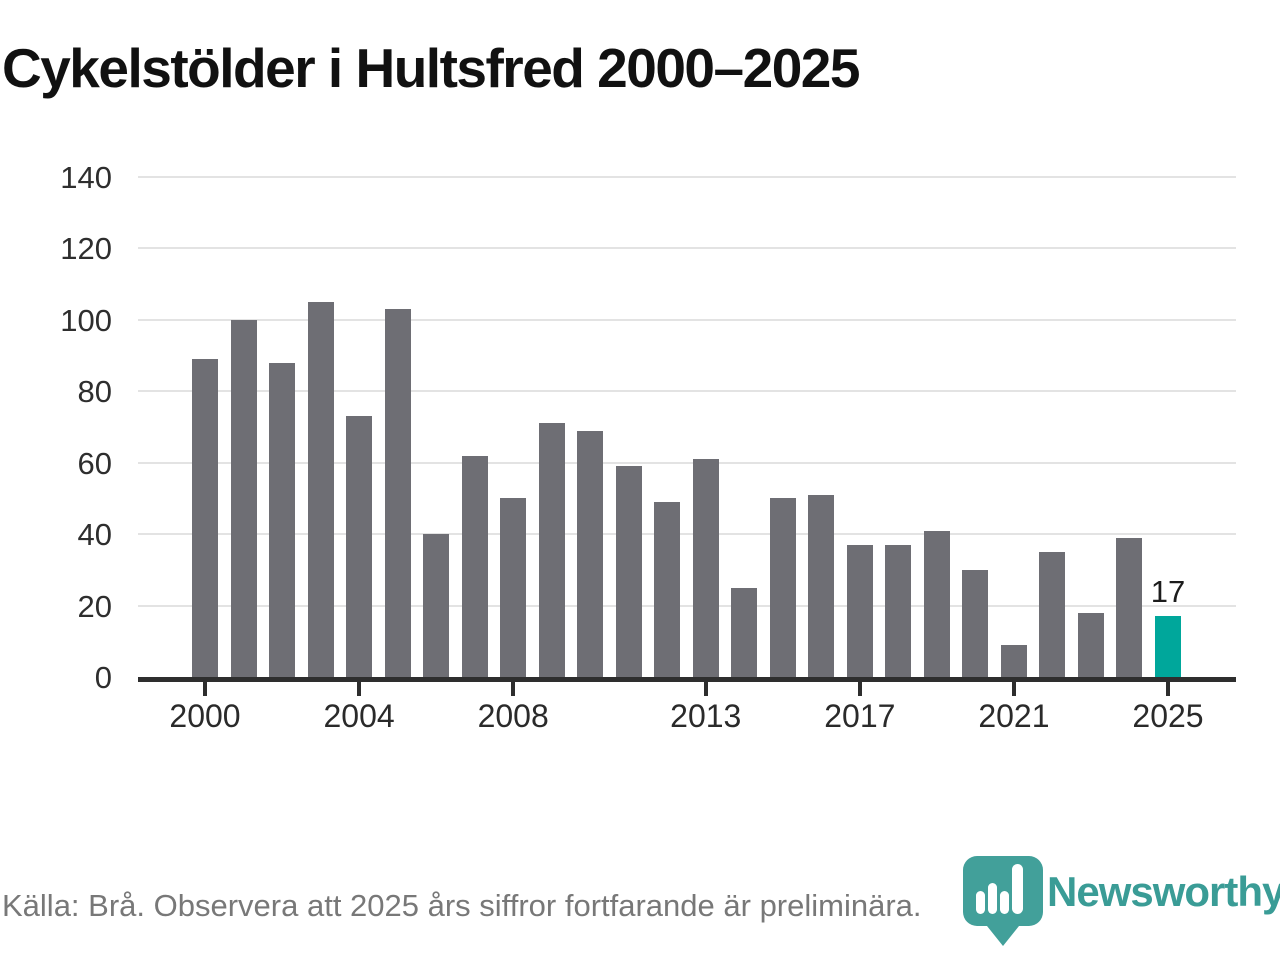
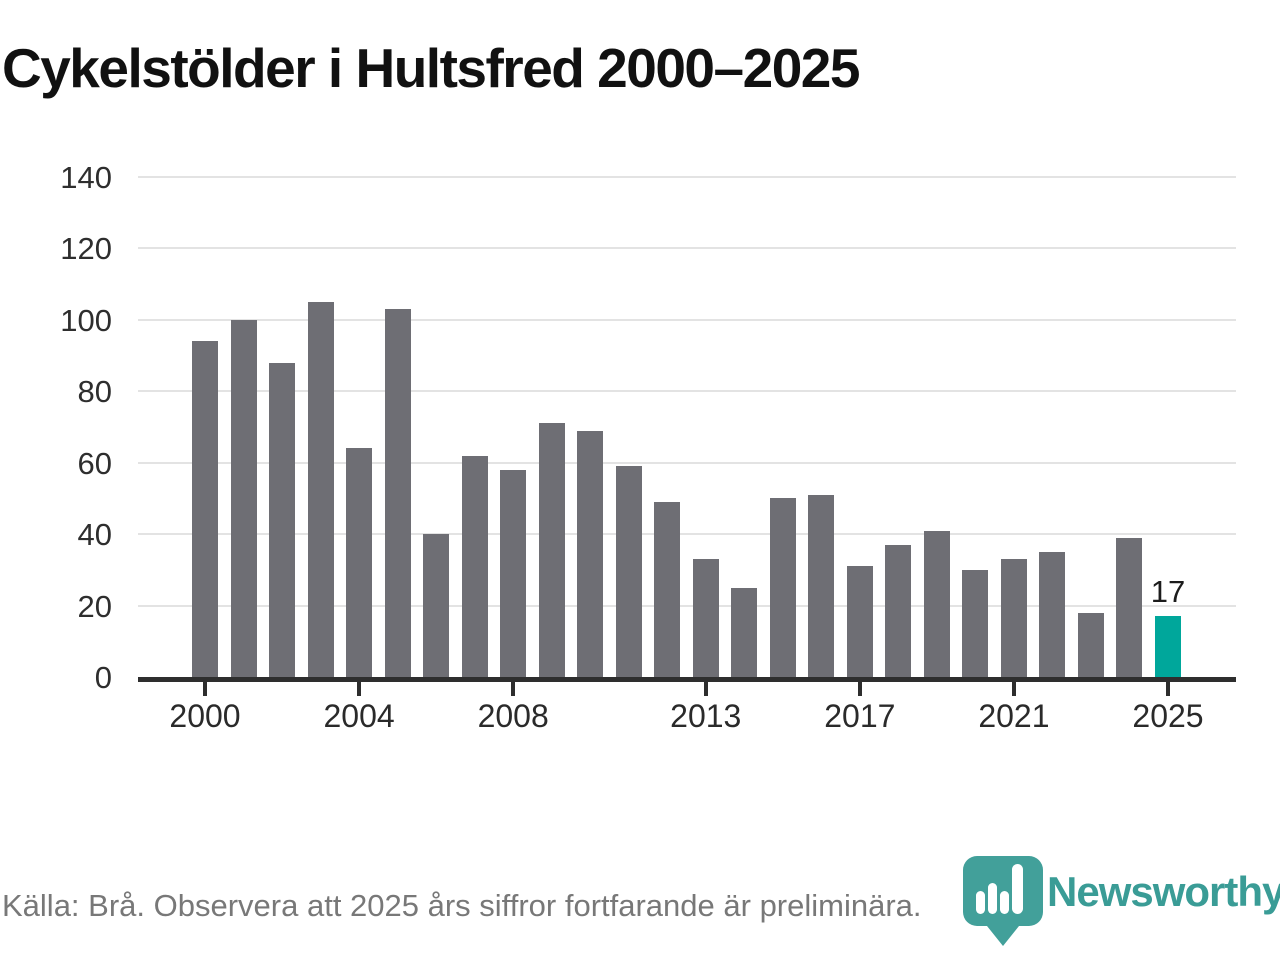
2000: 89 -> 94
2004: 73 -> 64
2008: 50 -> 58
2013: 61 -> 33
2017: 37 -> 31
2021: 9 -> 33
